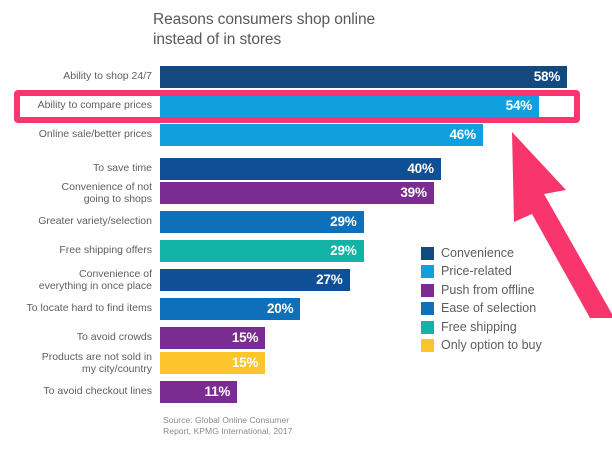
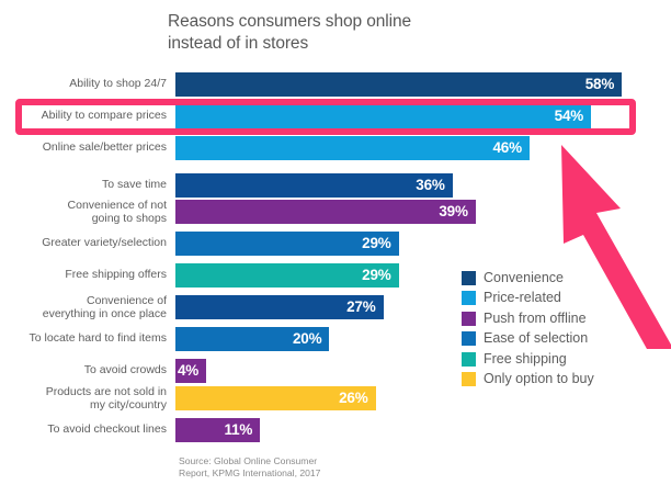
To save time: 40% -> 36%
To avoid crowds: 15% -> 4%
Products are not sold in my city/country: 15% -> 26%
